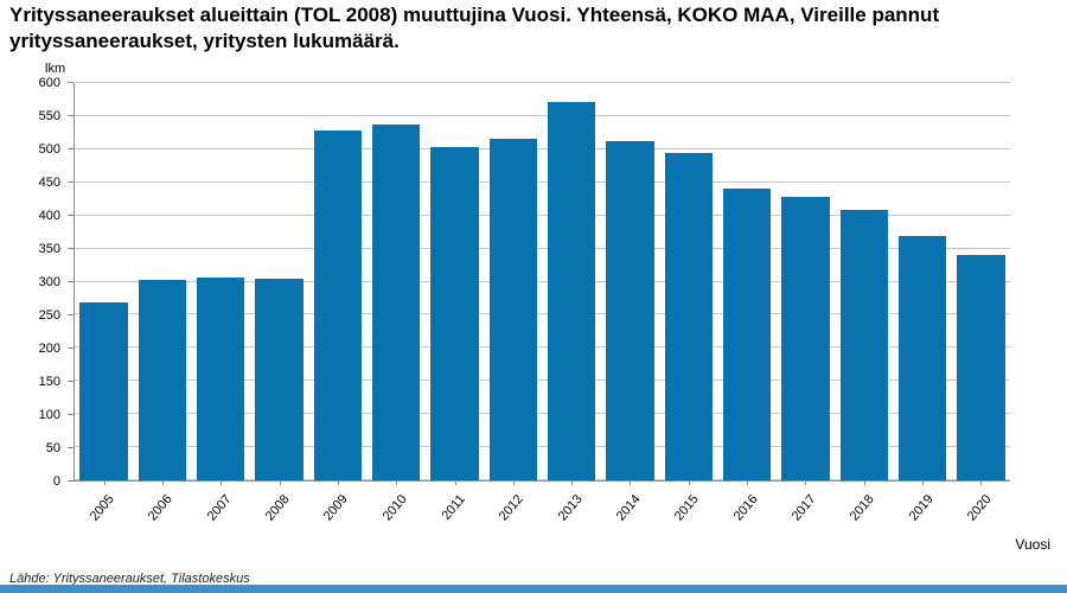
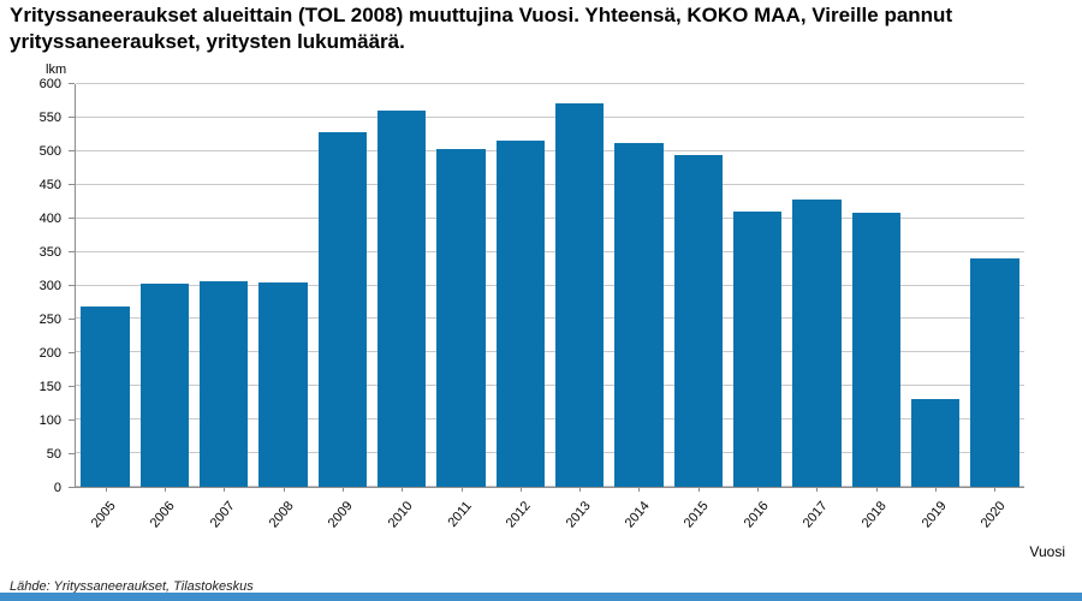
2010: 540 -> 560
2016: 440 -> 410
2019: 370 -> 130
